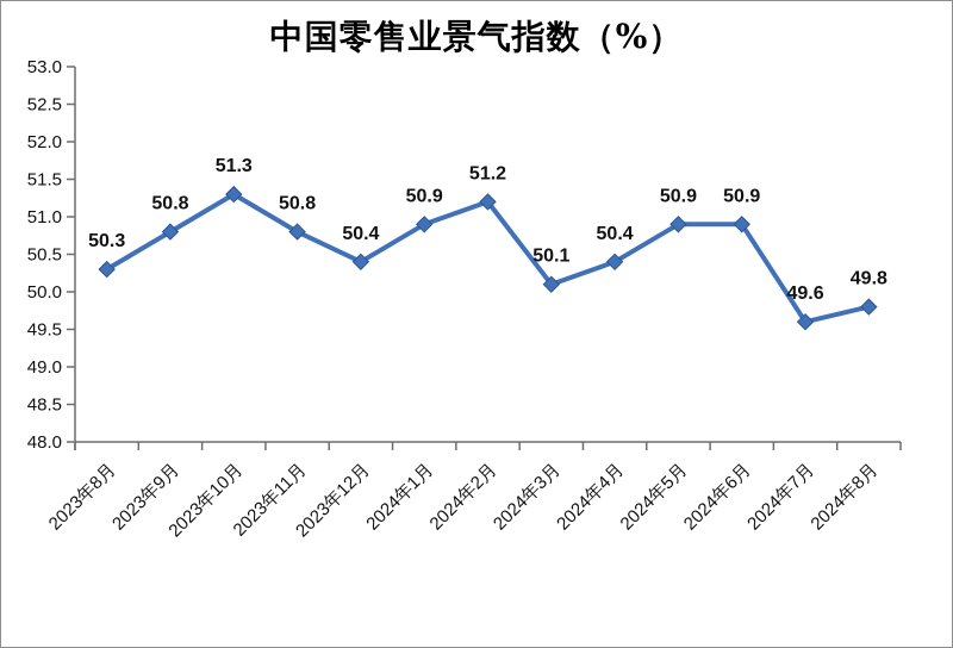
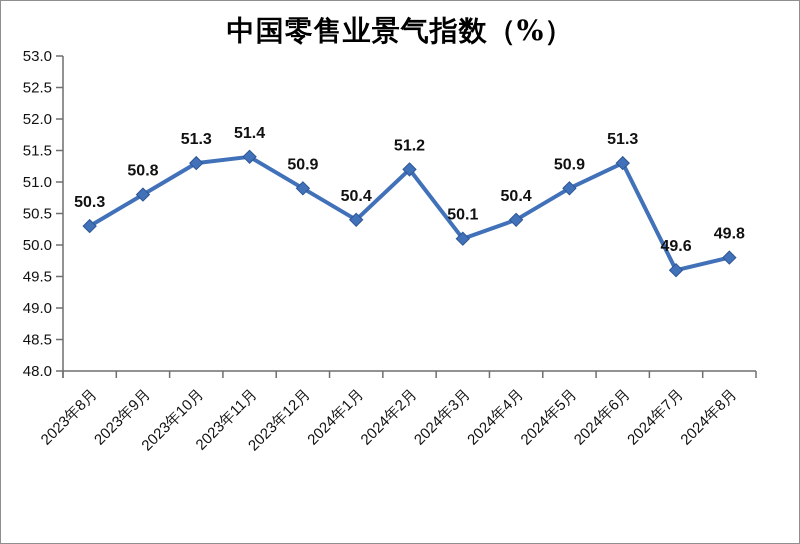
2023年11月: 50.8 -> 51.4
2023年12月: 50.4 -> 50.9
2024年1月: 50.9 -> 50.4
2024年6月: 50.9 -> 51.3
